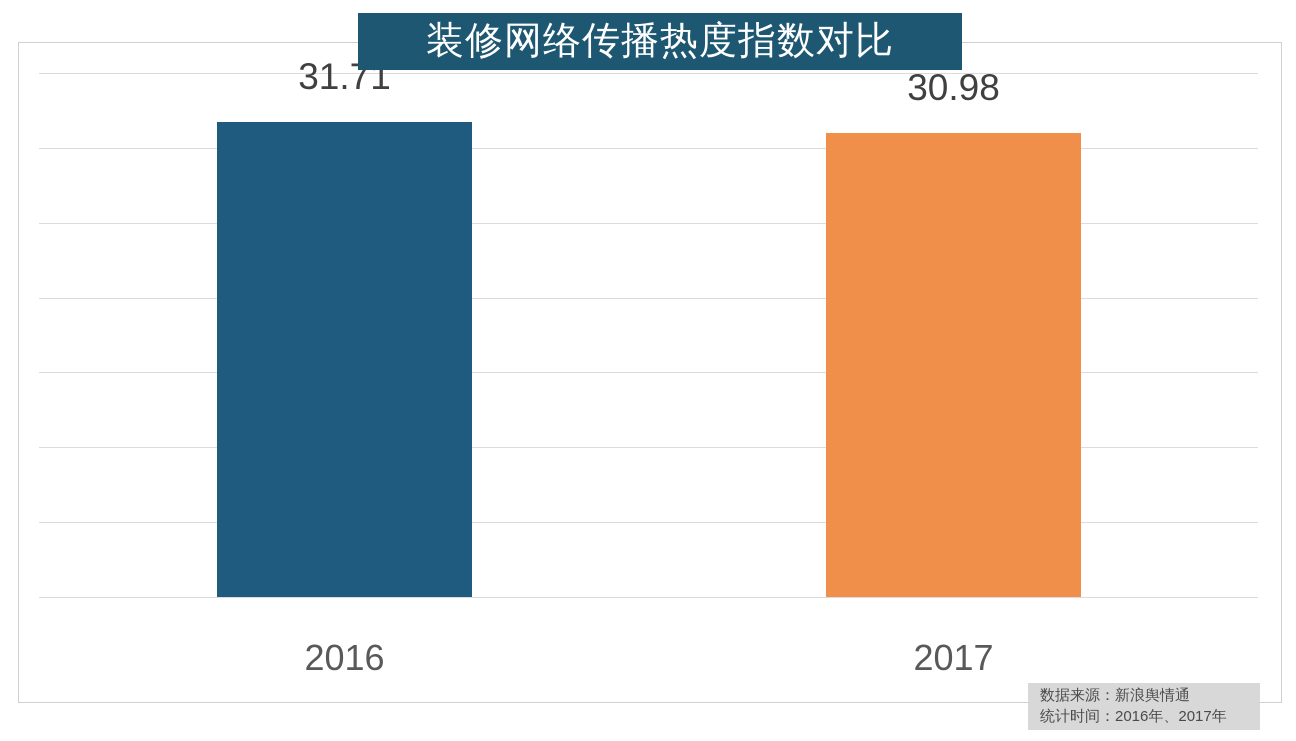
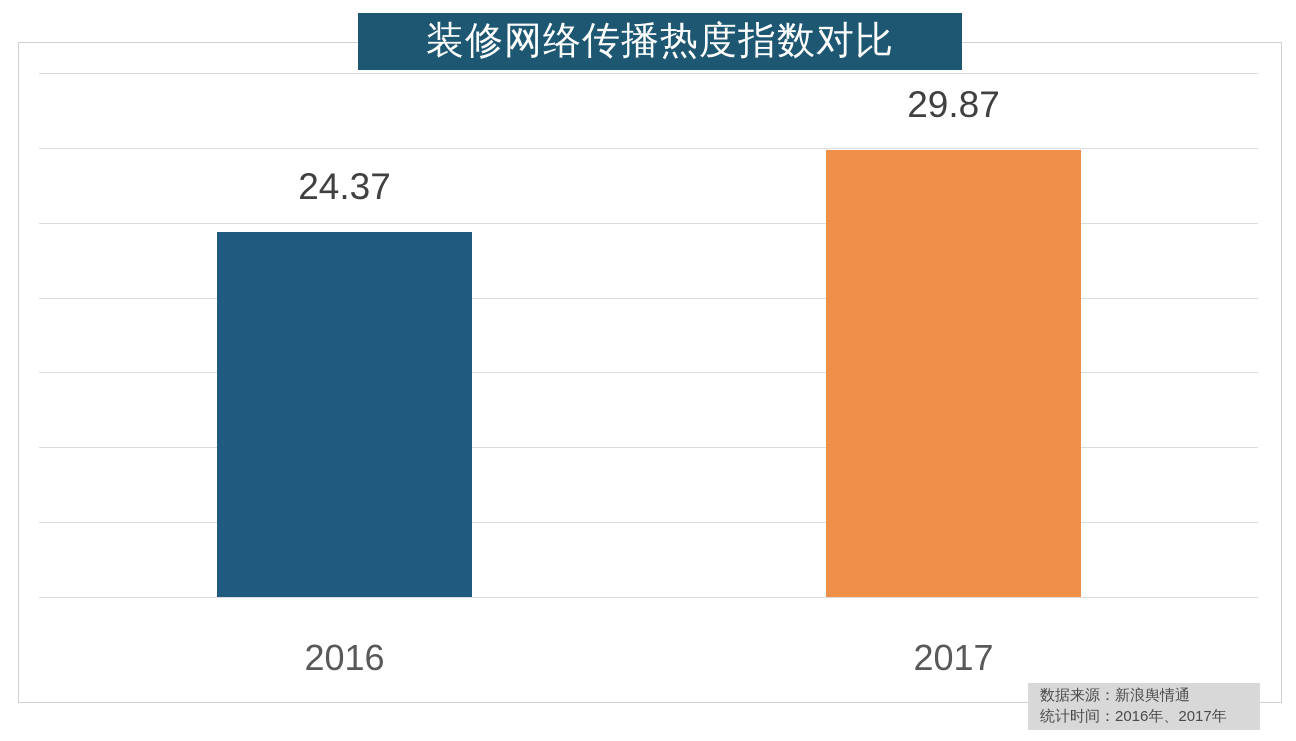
2016: 31.71 -> 24.37
2017: 30.98 -> 29.87
